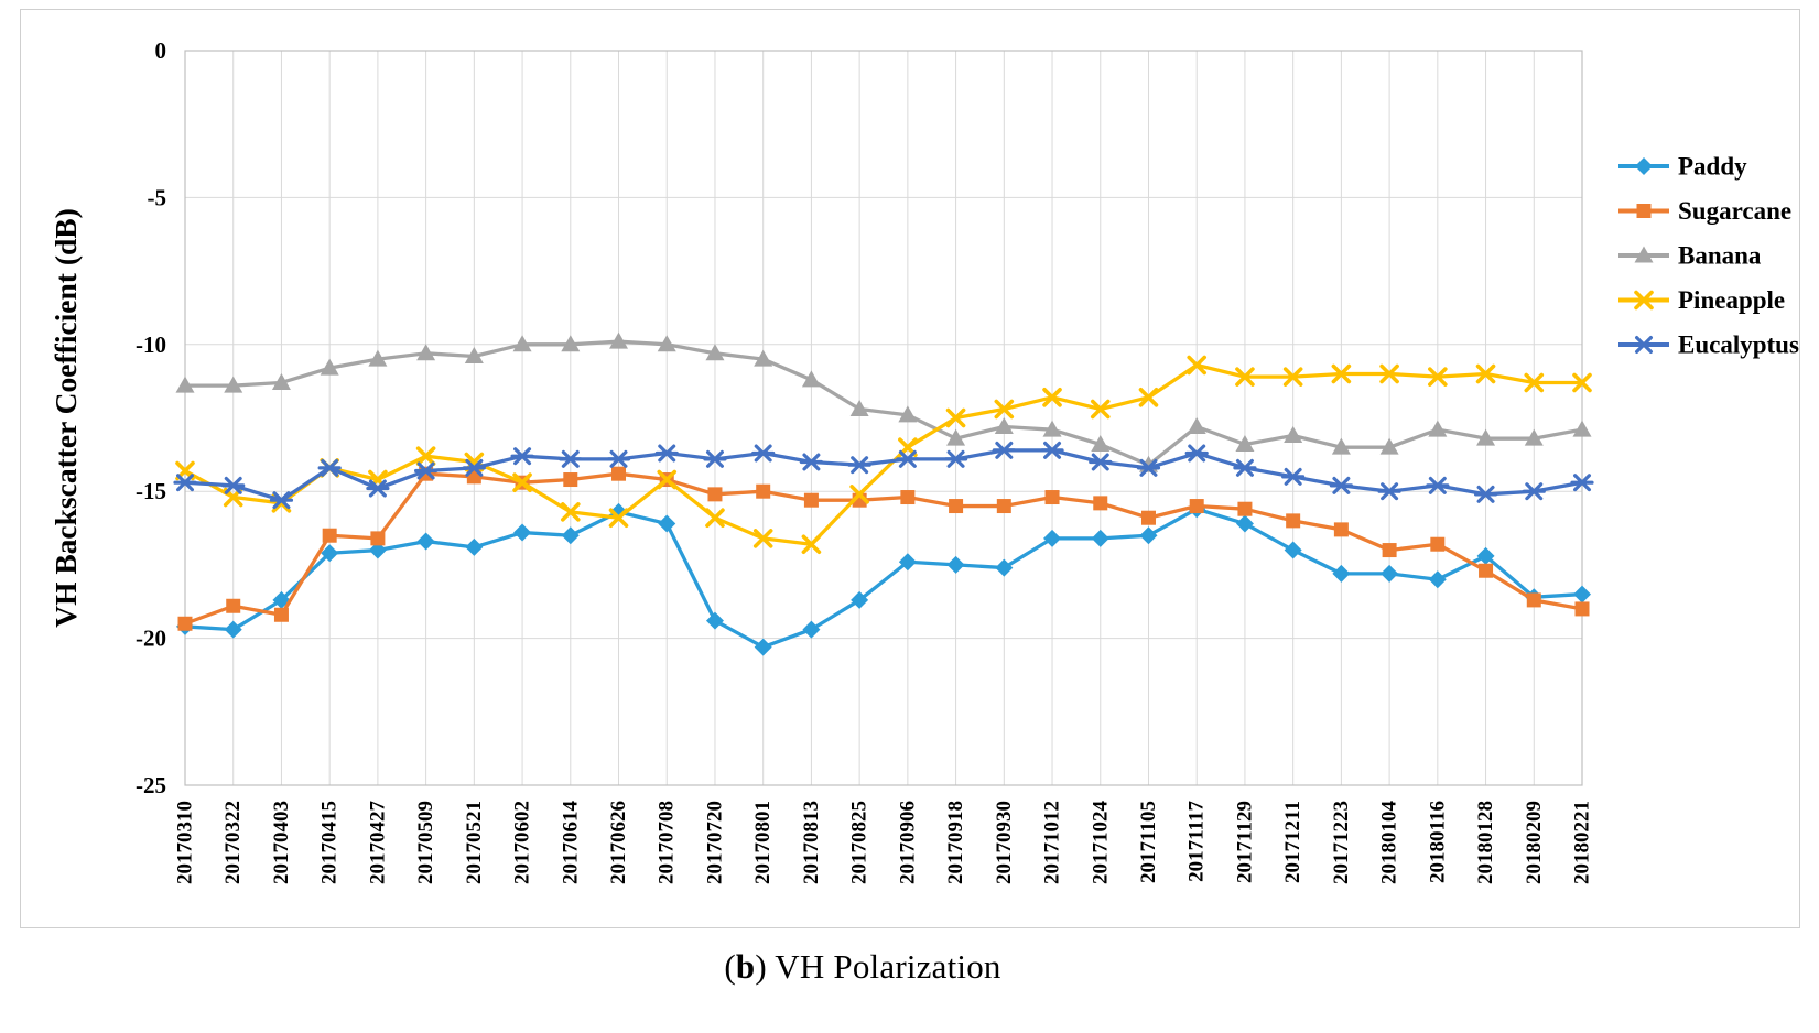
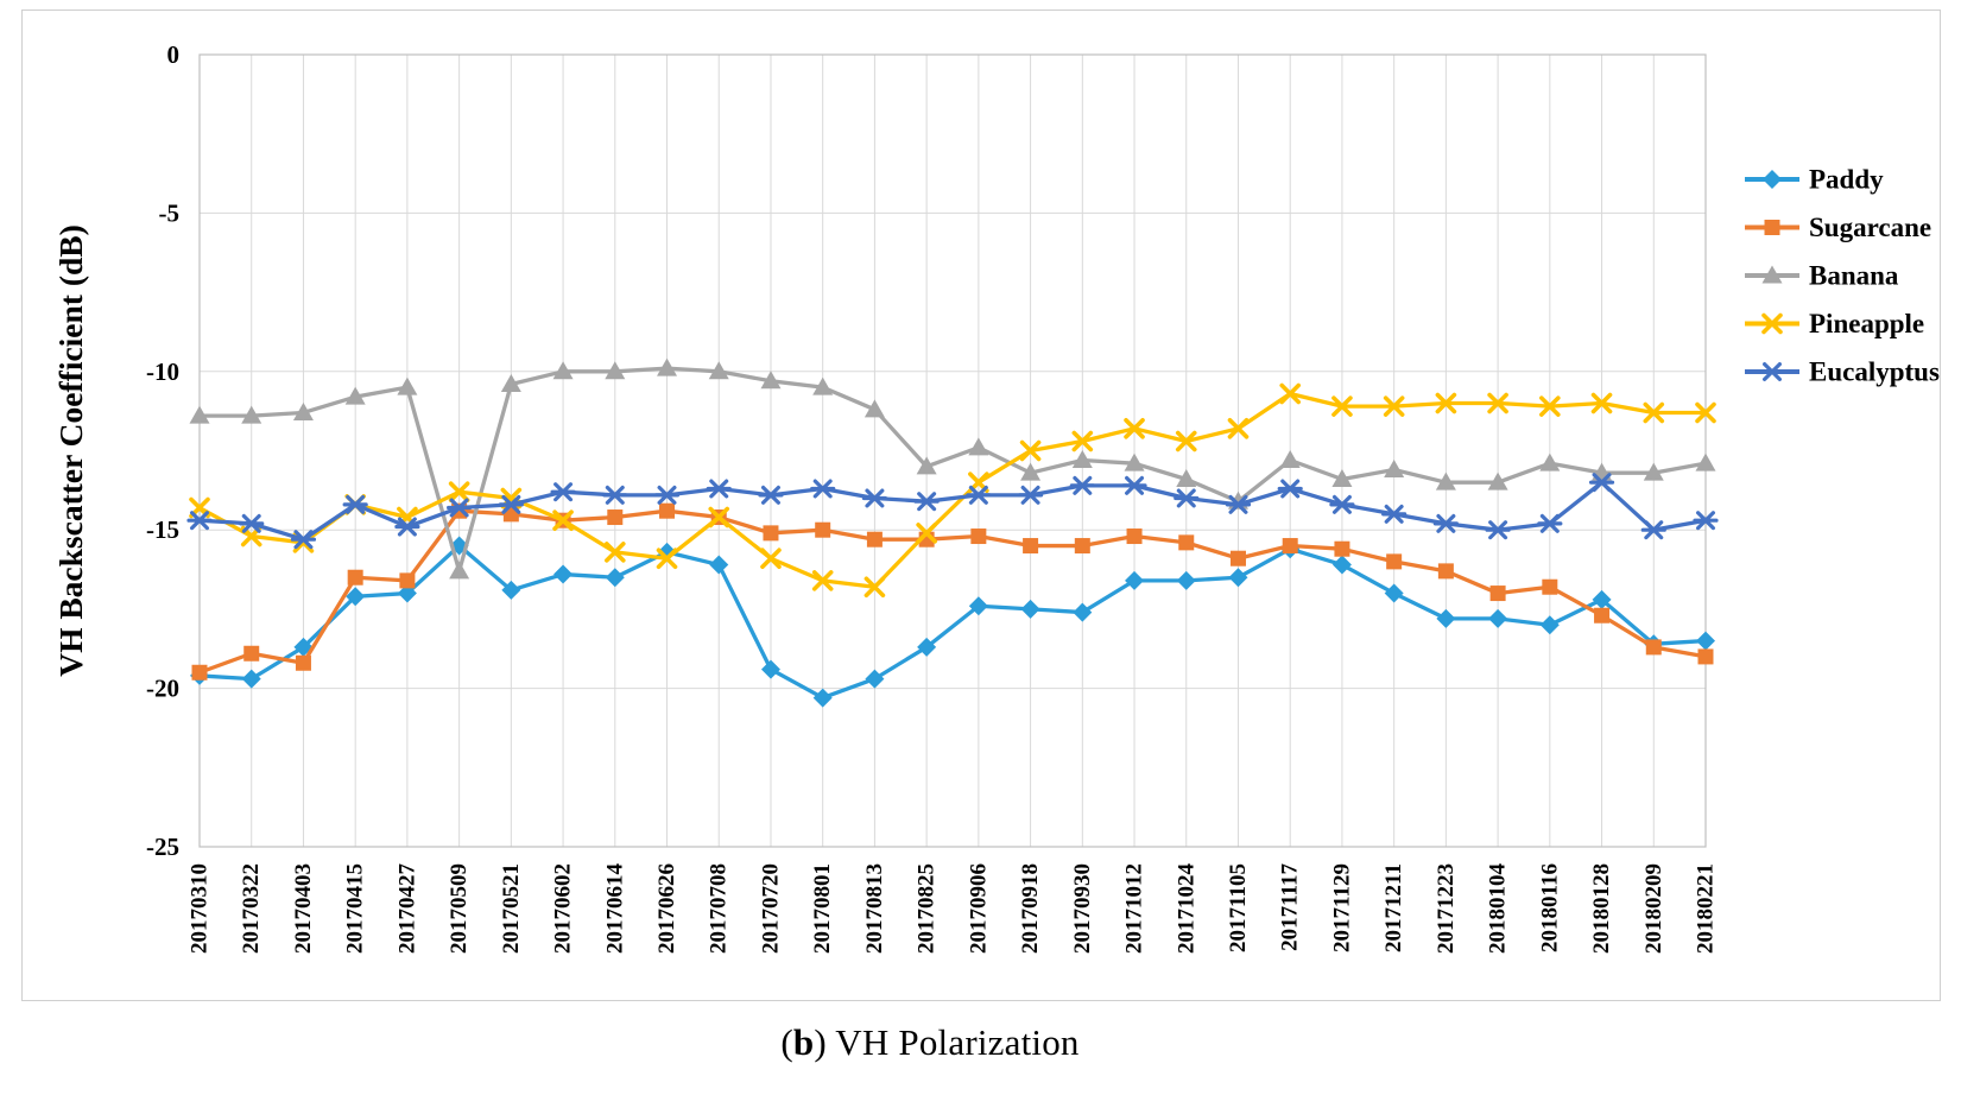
Paddy/20170509: -16.7 -> -15.5
Banana/20170509: -10.3 -> -16.3
Banana/20170825: -12.2 -> -13.0
Eucalyptus/20180128: -15.1 -> -13.5
